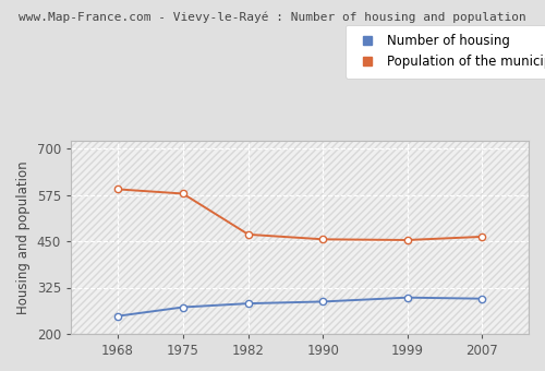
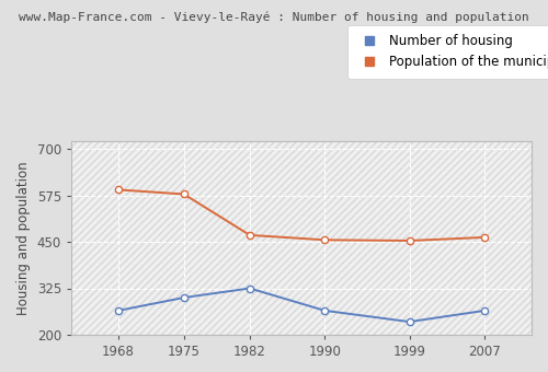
Number of housing/1968: 248 -> 265
Number of housing/1975: 272 -> 300
Number of housing/1982: 282 -> 325
Number of housing/1990: 287 -> 265
Number of housing/1999: 298 -> 235
Number of housing/2007: 295 -> 265
